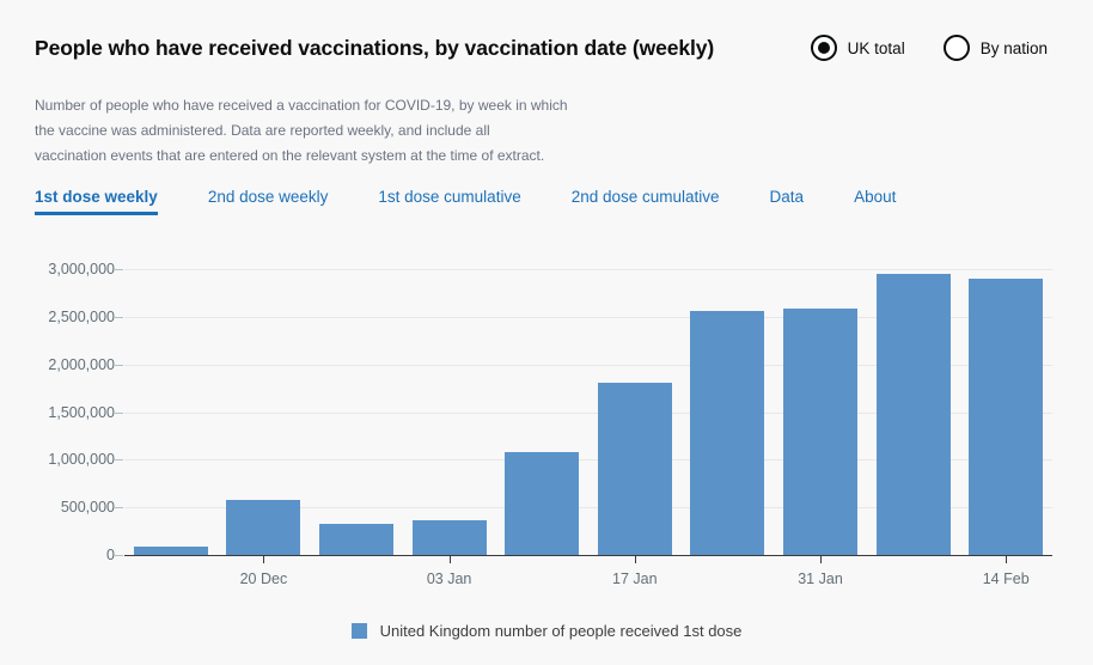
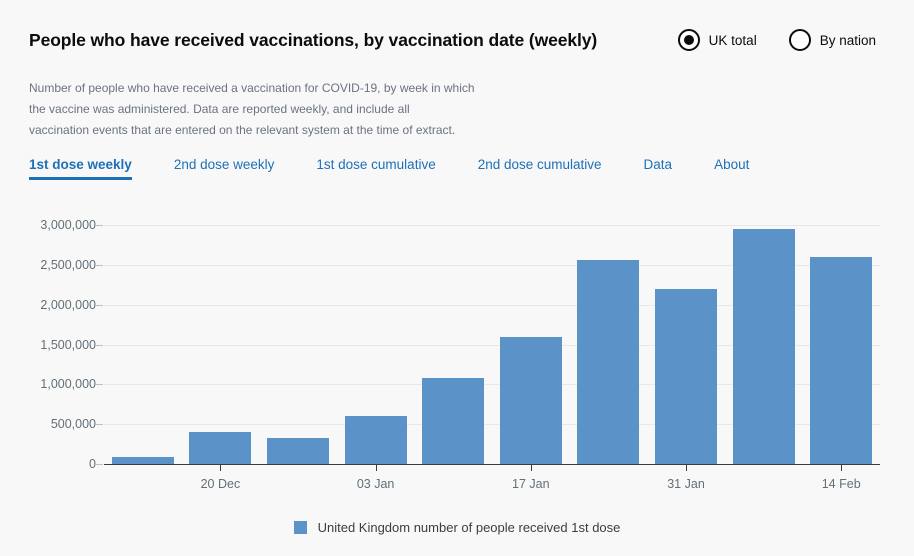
20 Dec: 600000 -> 400000
03 Jan: 400000 -> 600000
17 Jan: 1800000 -> 1600000
31 Jan: 2600000 -> 2200000
14 Feb: 2900000 -> 2600000
